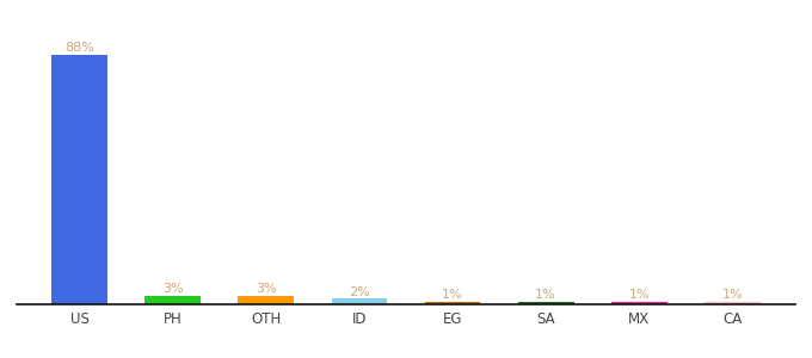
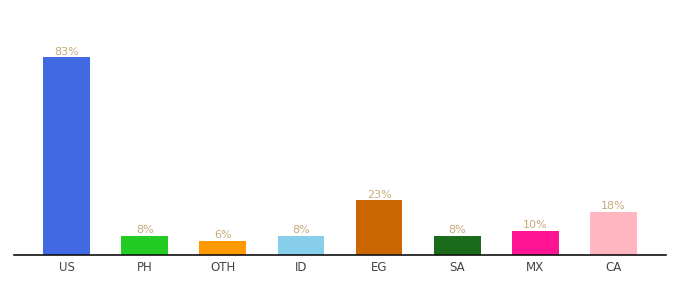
US: 88% -> 83%
PH: 3% -> 8%
OTH: 3% -> 6%
ID: 2% -> 8%
EG: 1% -> 23%
SA: 1% -> 8%
MX: 1% -> 10%
CA: 1% -> 18%
